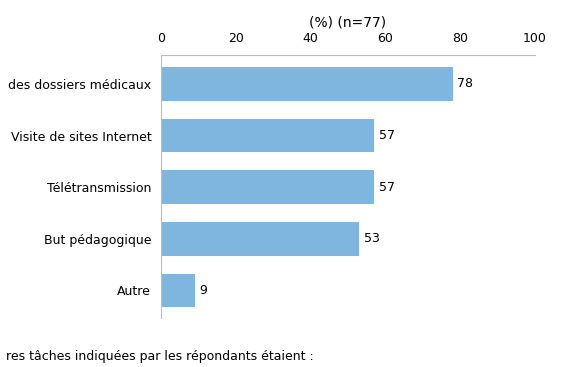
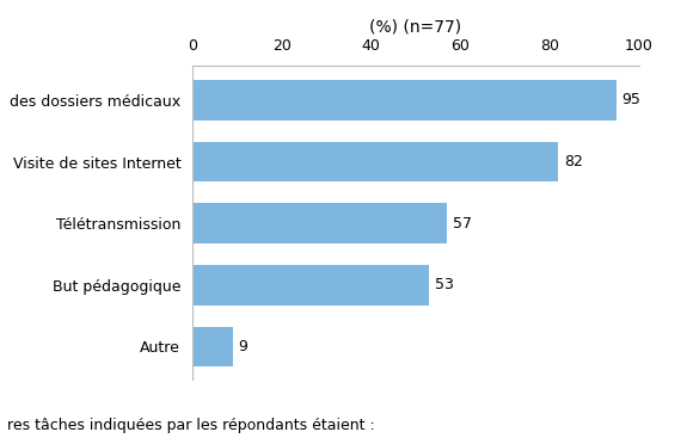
des dossiers médicaux: 78 -> 95
Visite de sites Internet: 57 -> 82
